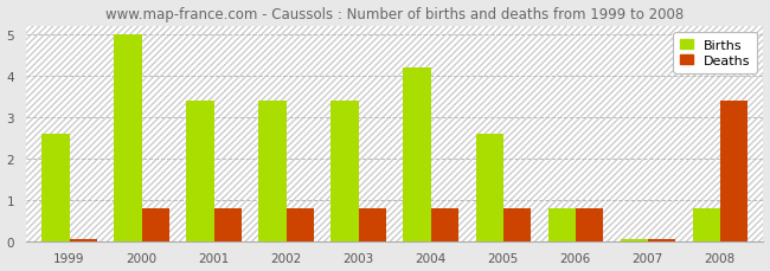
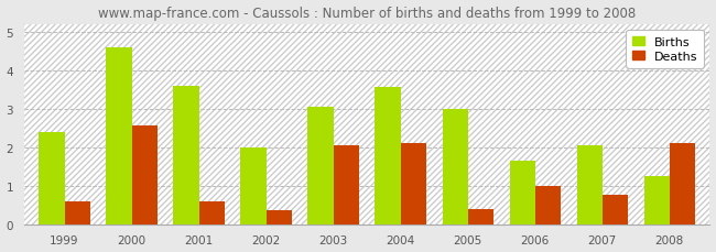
Births/1999: 2.60 -> 2.40
Deaths/1999: 0.05 -> 0.60
Births/2000: 5.00 -> 4.60
Deaths/2000: 0.80 -> 2.55
Births/2001: 3.40 -> 3.60
Deaths/2001: 0.80 -> 0.60
Births/2002: 3.40 -> 2.00
Deaths/2002: 0.80 -> 0.35
Births/2003: 3.40 -> 3.05
Deaths/2003: 0.80 -> 2.05
Births/2004: 4.20 -> 3.55
Deaths/2004: 0.80 -> 2.10
Births/2005: 2.60 -> 3.00
Deaths/2005: 0.80 -> 0.40
Births/2006: 0.80 -> 1.65
Deaths/2006: 0.80 -> 1.00
Births/2007: 0.05 -> 2.05
Deaths/2007: 0.05 -> 0.75
Births/2008: 0.80 -> 1.25
Deaths/2008: 3.40 -> 2.10
